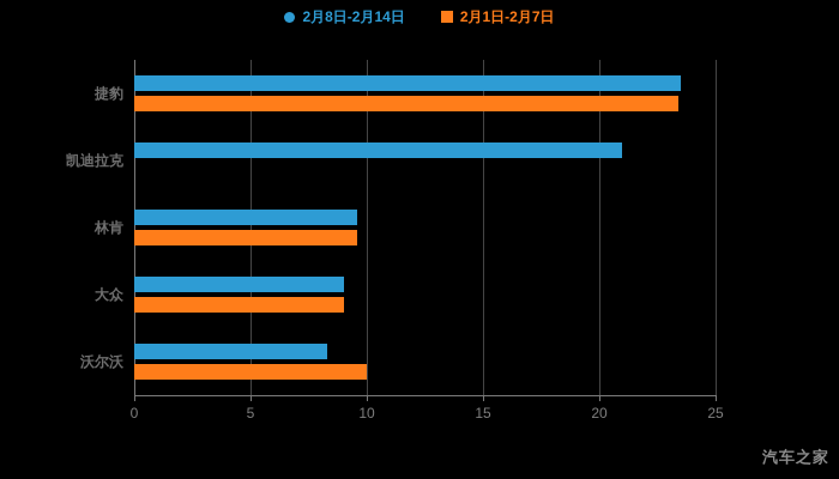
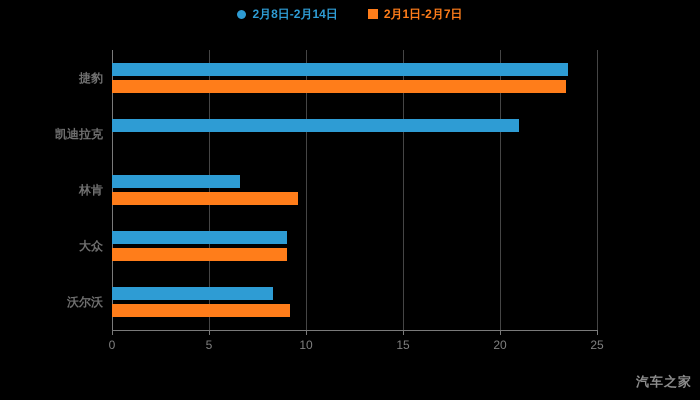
2月8日-2月14日/林肯: 9.6 -> 6.6
2月1日-2月7日/沃尔沃: 10.0 -> 9.2
